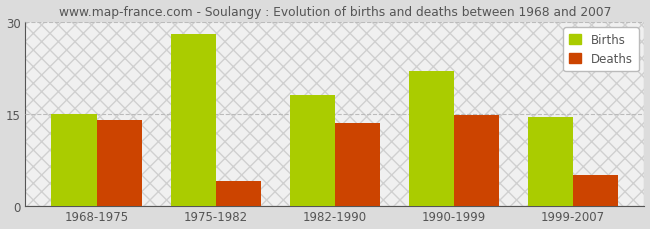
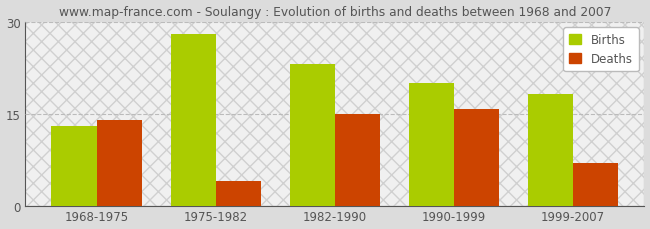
Births/1968-1975: 15.0 -> 13.0
Births/1982-1990: 18.0 -> 23.0
Deaths/1982-1990: 13.5 -> 15.0
Births/1990-1999: 22.0 -> 20.0
Deaths/1990-1999: 14.8 -> 15.8
Births/1999-2007: 14.5 -> 18.2
Deaths/1999-2007: 5.0 -> 7.0
